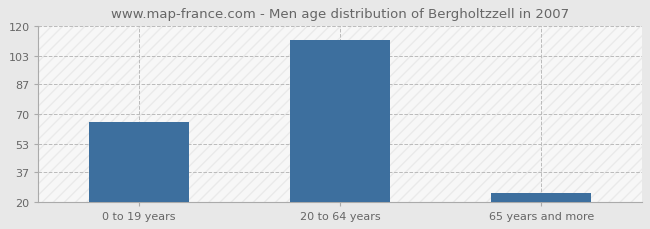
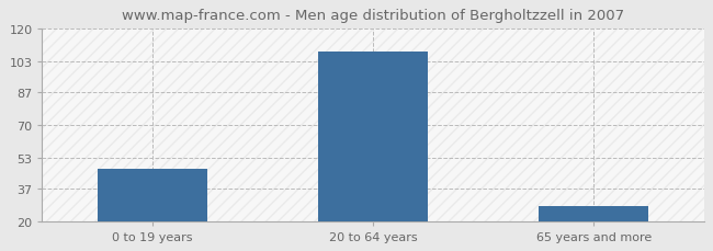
0 to 19 years: 65 -> 47
20 to 64 years: 112 -> 108
65 years and more: 25 -> 28
